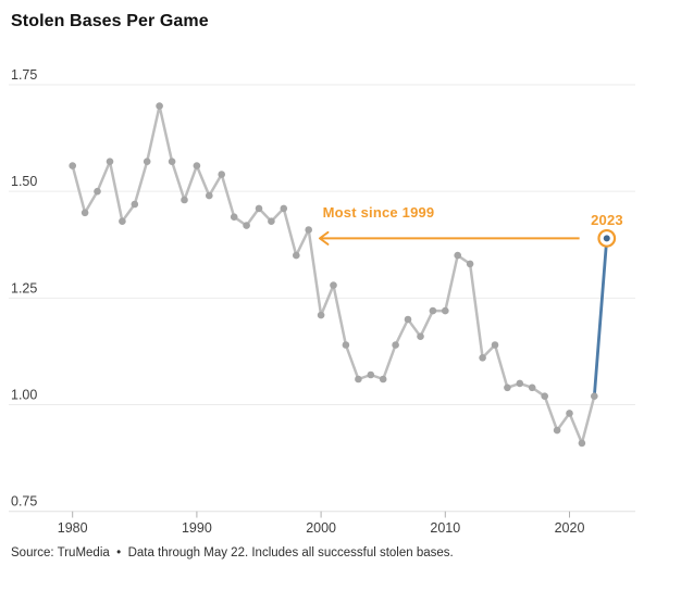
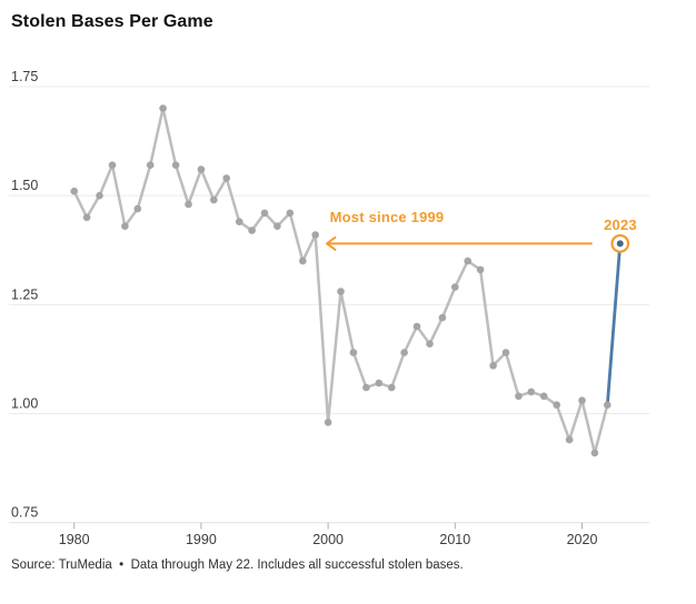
1980: 1.56 -> 1.51
2000: 1.21 -> 0.98
2010: 1.22 -> 1.29
2020: 0.98 -> 1.03
